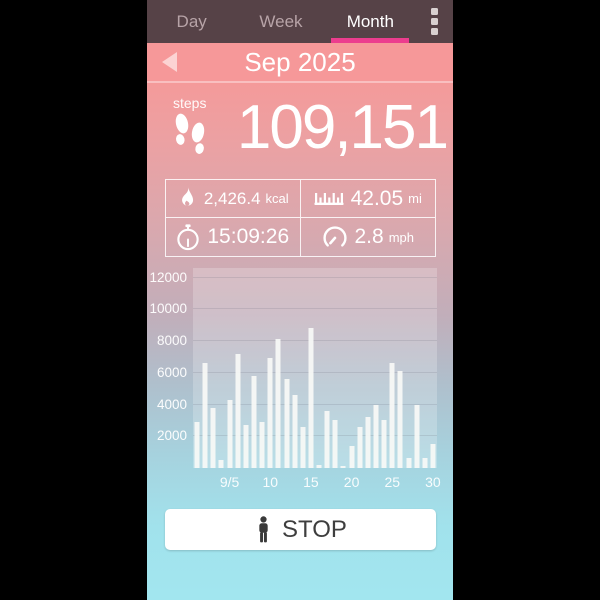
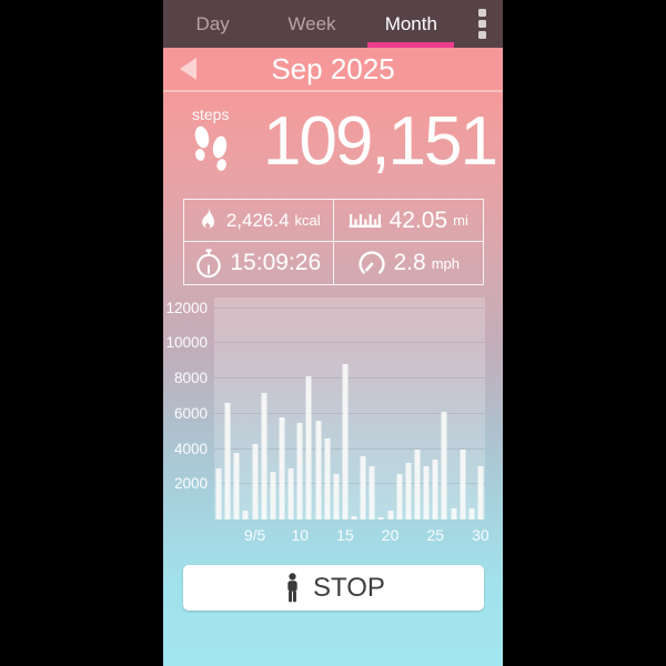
10: 6900 -> 5500
20: 1400 -> 500
25: 6600 -> 3400
30: 1500 -> 3000
